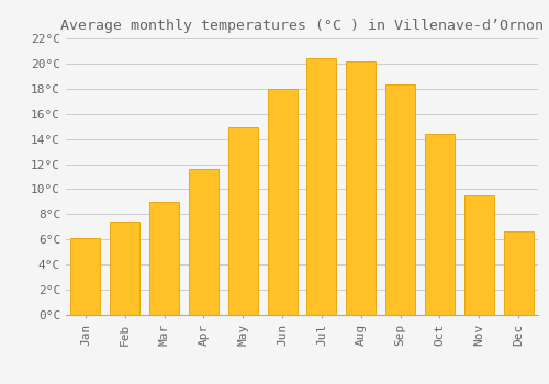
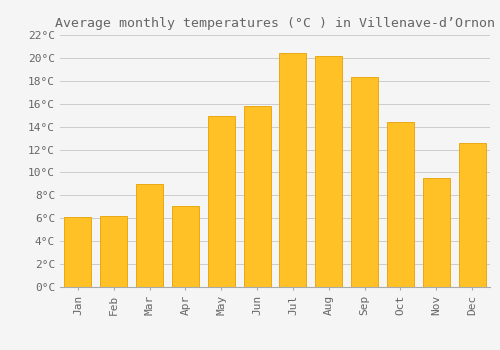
Feb: 7.4°C -> 6.2°C
Apr: 11.6°C -> 7.1°C
Jun: 18.0°C -> 15.8°C
Dec: 6.6°C -> 12.6°C
